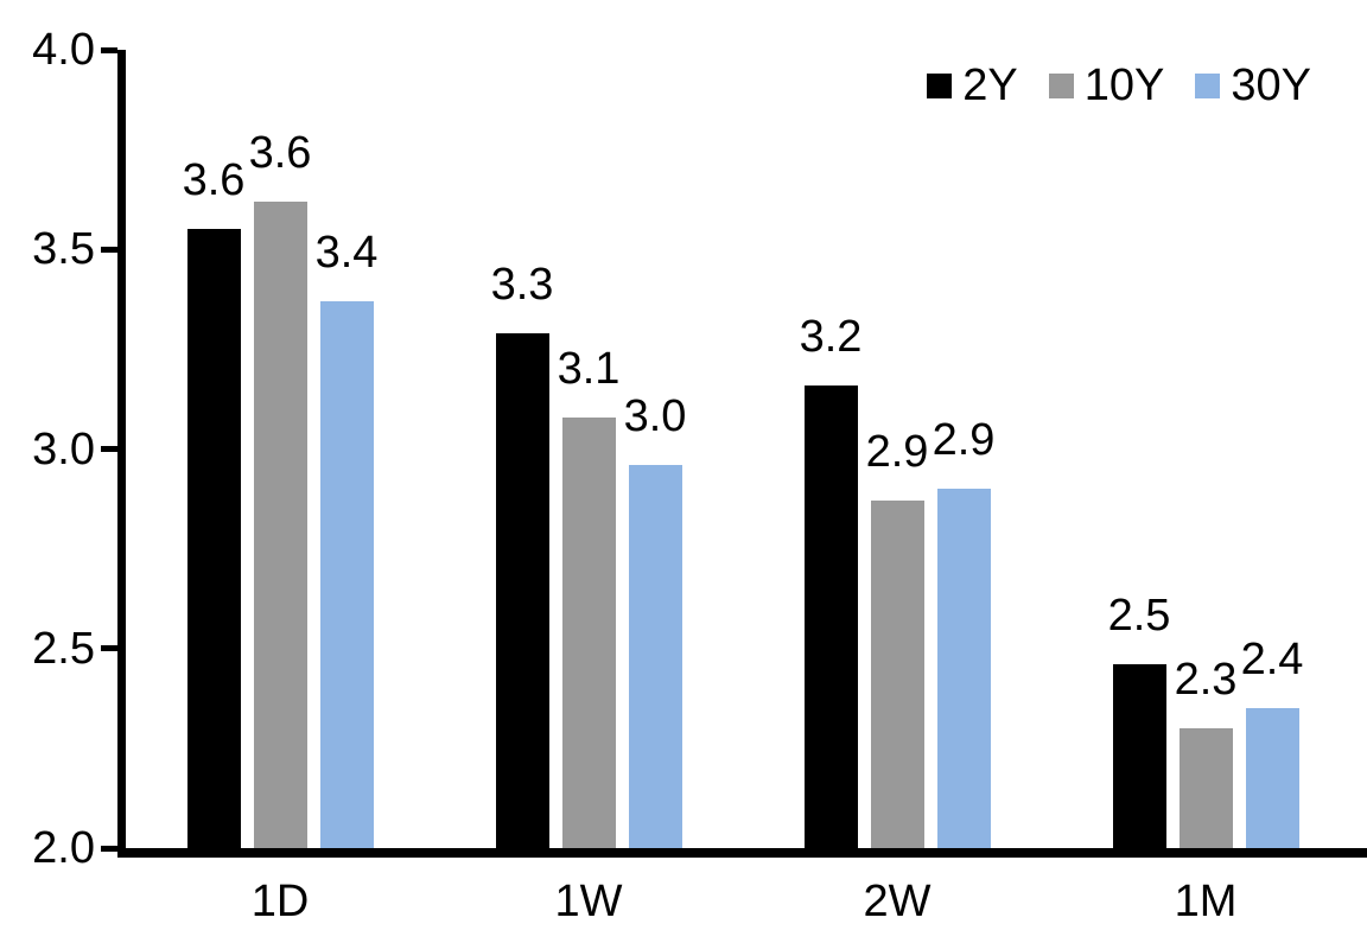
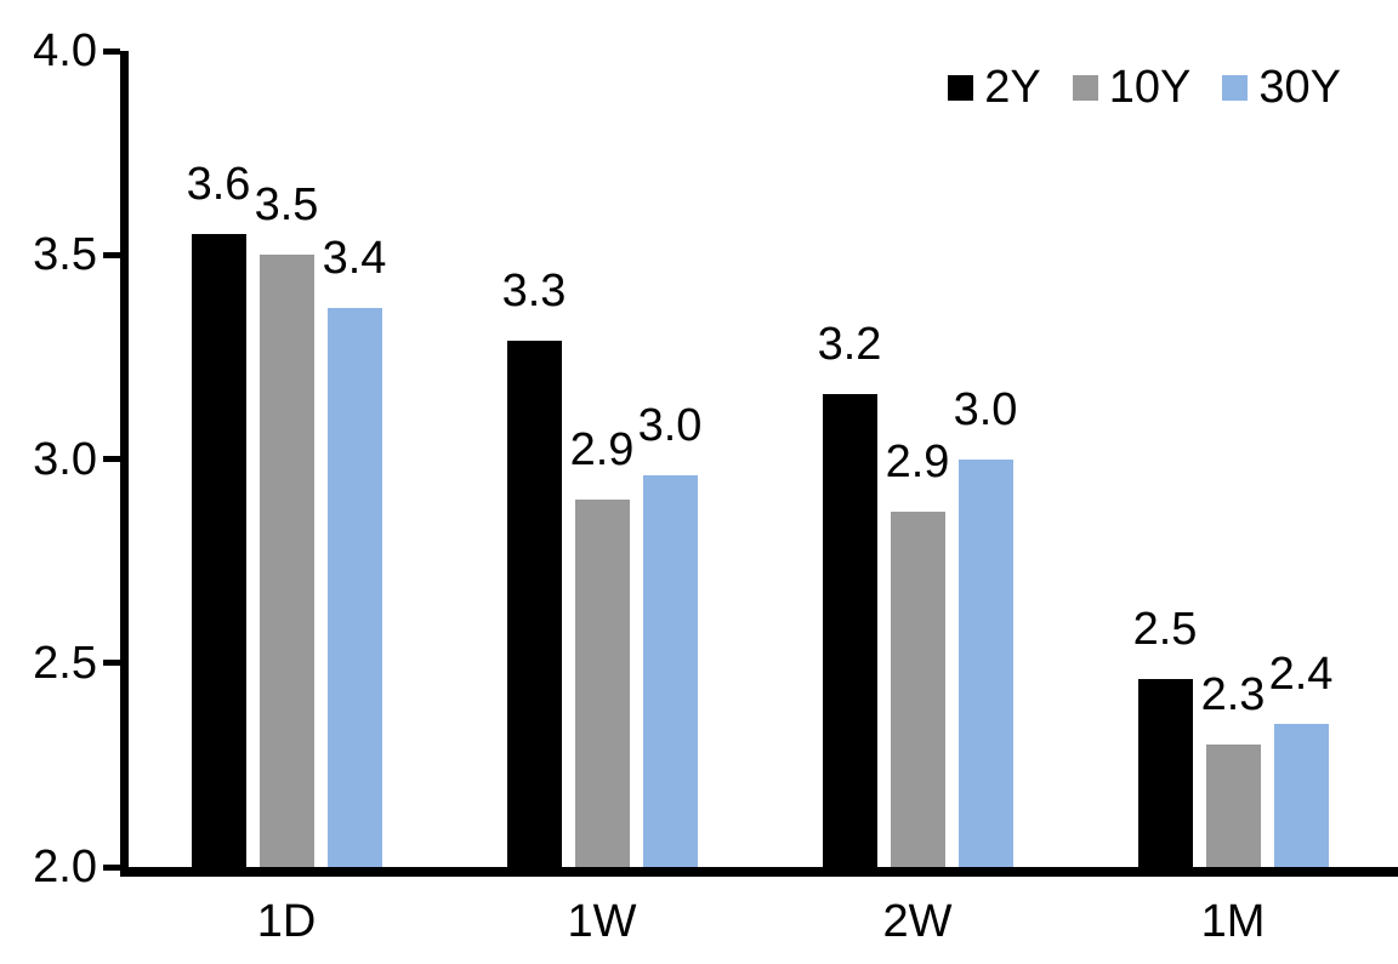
10Y/1D: 3.6 -> 3.5
10Y/1W: 3.1 -> 2.9
30Y/2W: 2.9 -> 3.0
